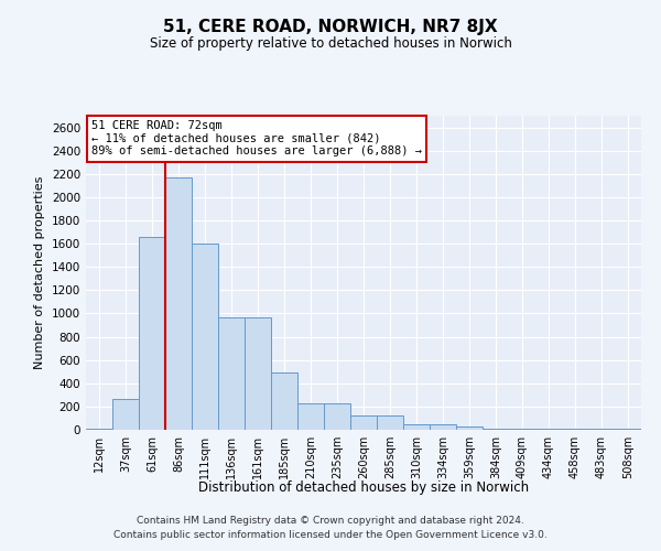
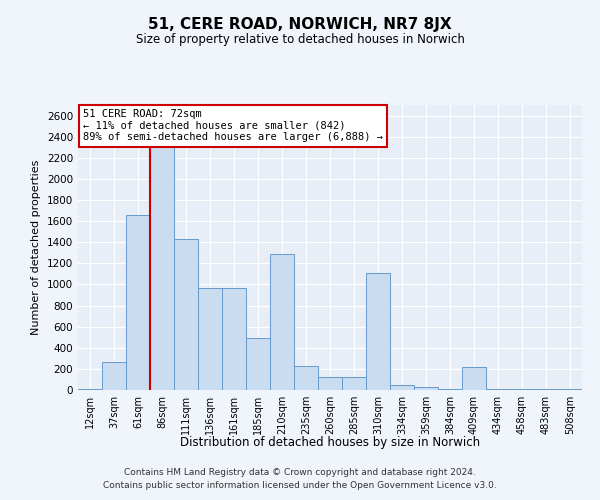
86sqm: 2170 -> 2310
111sqm: 1600 -> 1430
210sqm: 230 -> 1290
310sqm: 50 -> 1110
409sqm: 10 -> 220
